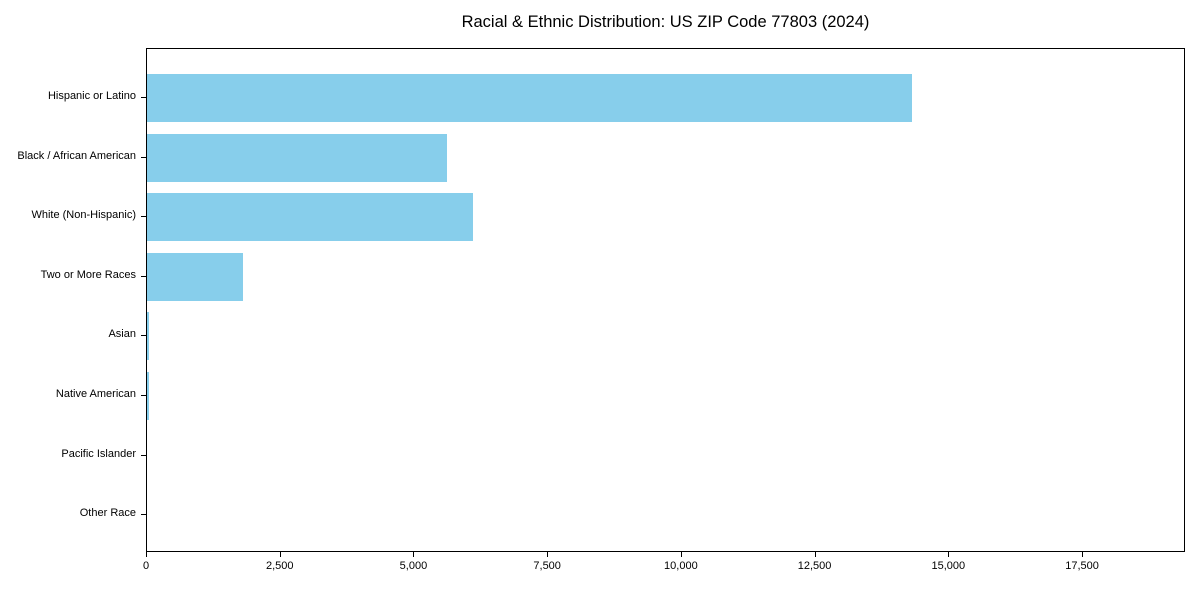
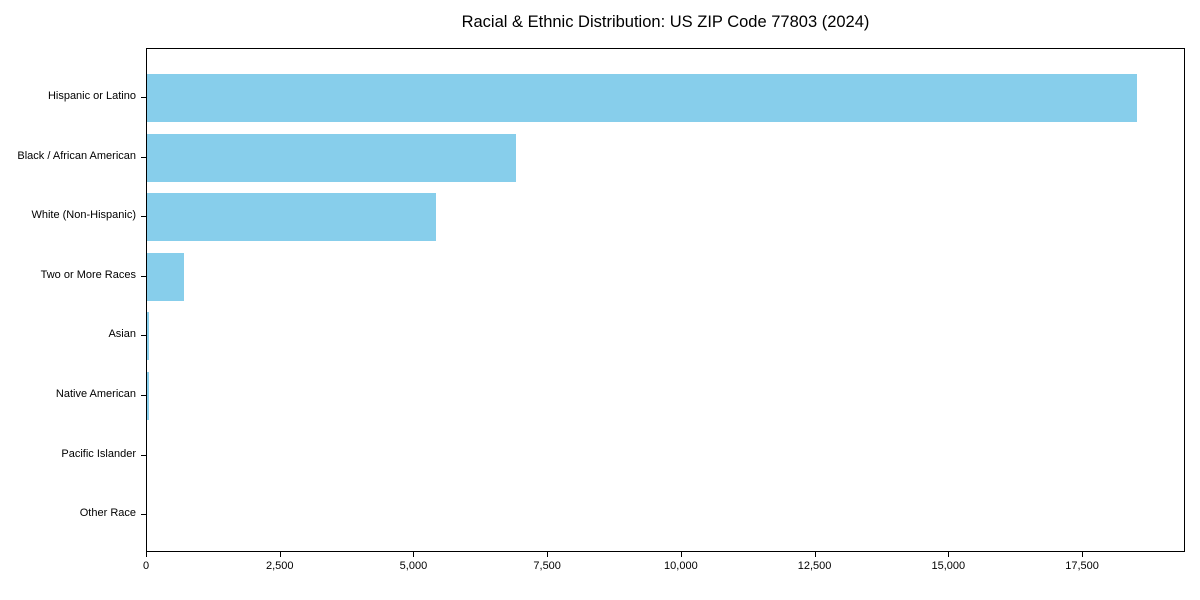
Hispanic or Latino: 14300 -> 18500
Black / African American: 5600 -> 6900
White (Non-Hispanic): 6100 -> 5400
Two or More Races: 1800 -> 700
